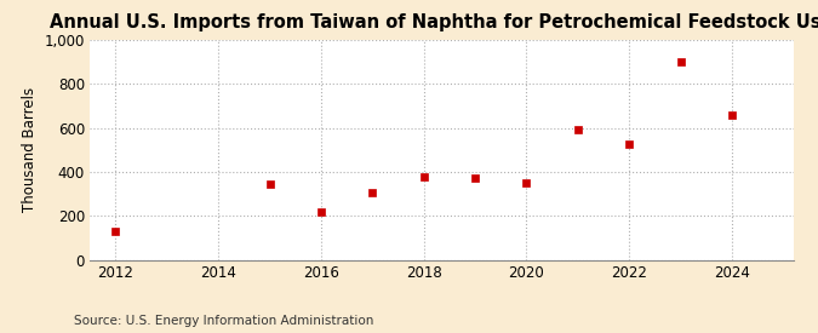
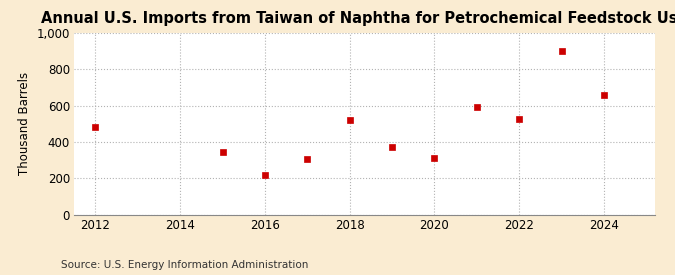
2012: 130 -> 480
2018: 380 -> 520
2020: 350 -> 310
